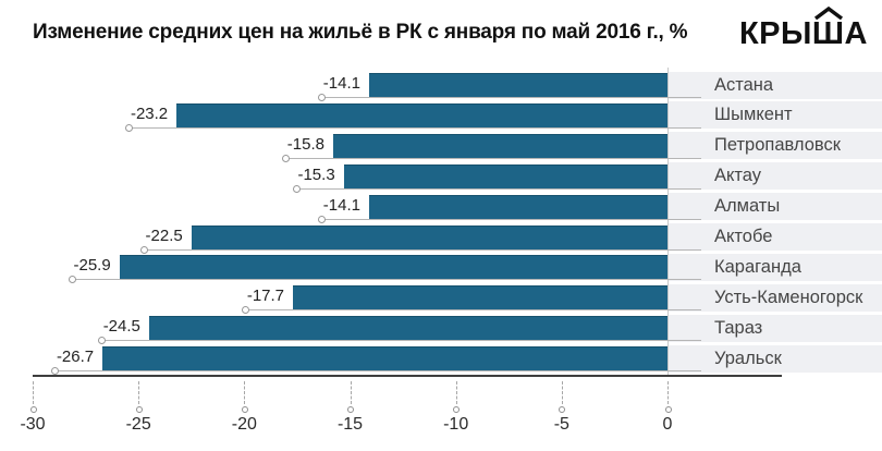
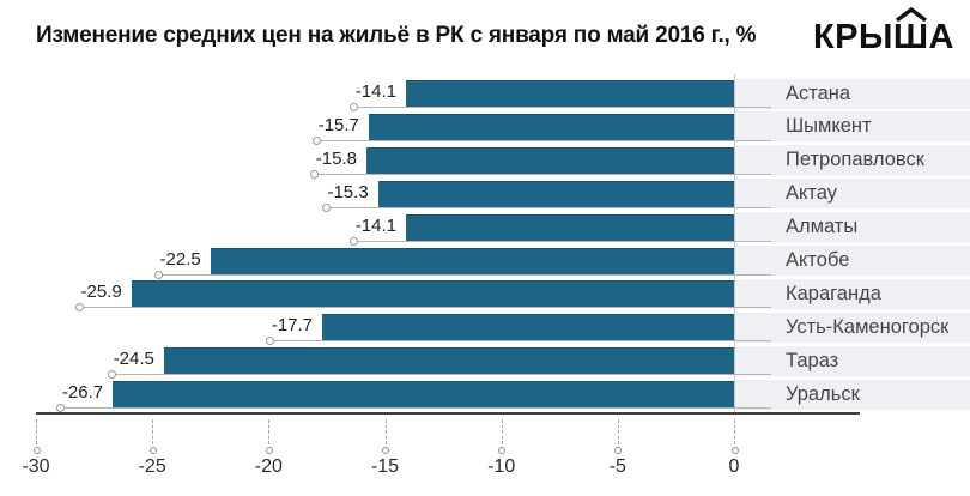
Шымкент: -23.2 -> -15.7
